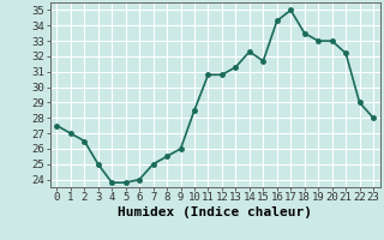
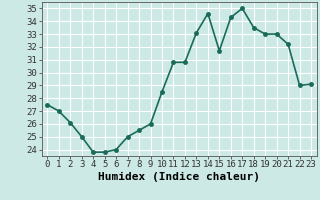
2: 26.5 -> 26.1
13: 31.3 -> 33.1
14: 32.3 -> 34.6
23: 28.0 -> 29.1
